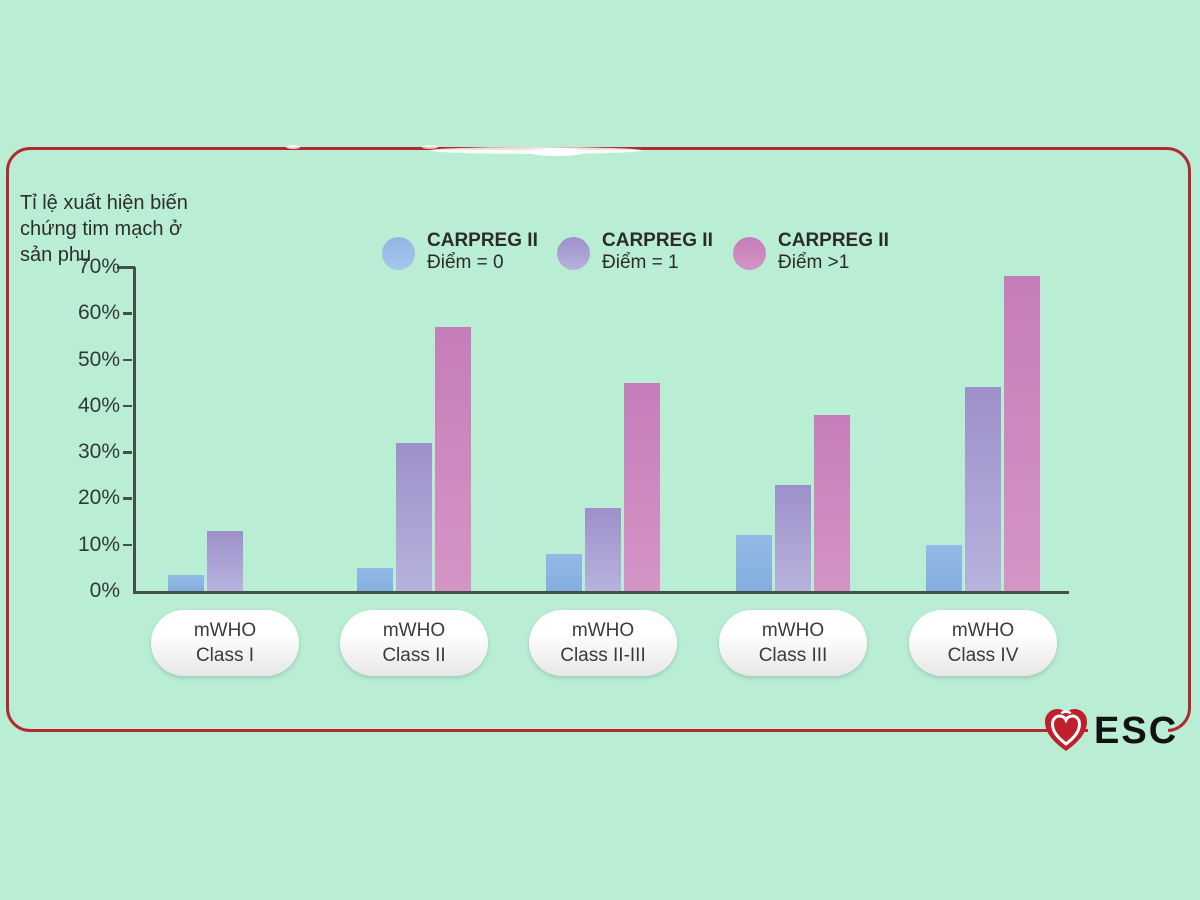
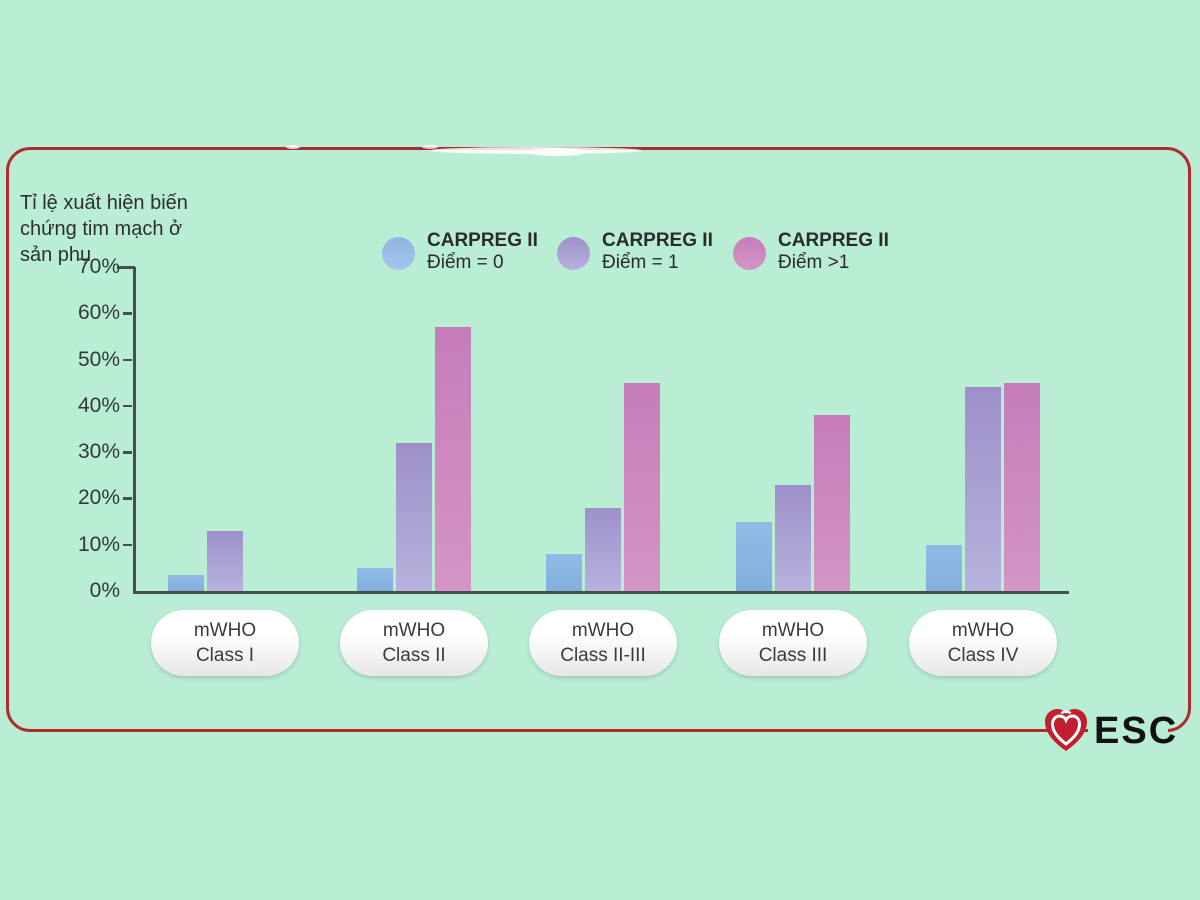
CARPREG II Điểm = 0/mWHO Class III: 12% -> 15%
CARPREG II Điểm >1/mWHO Class IV: 68% -> 45%
